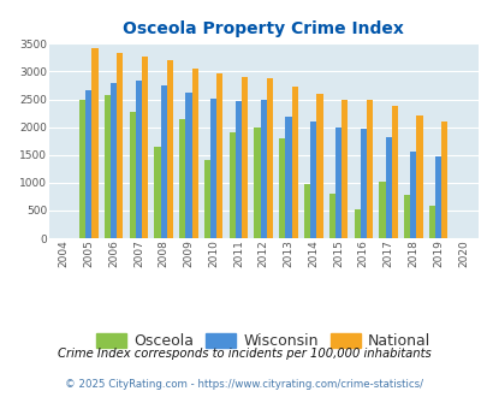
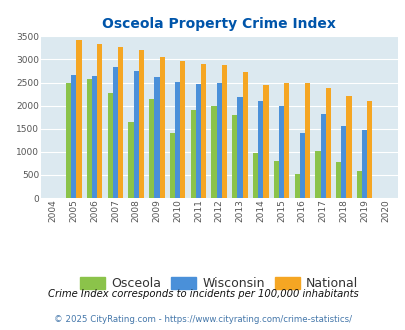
Wisconsin/2006: 2800 -> 2650
National/2014: 2600 -> 2450
Wisconsin/2016: 1960 -> 1400
